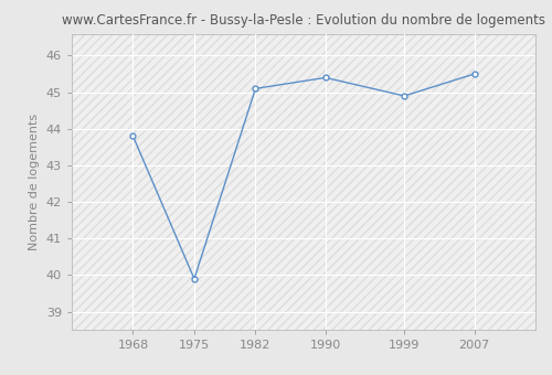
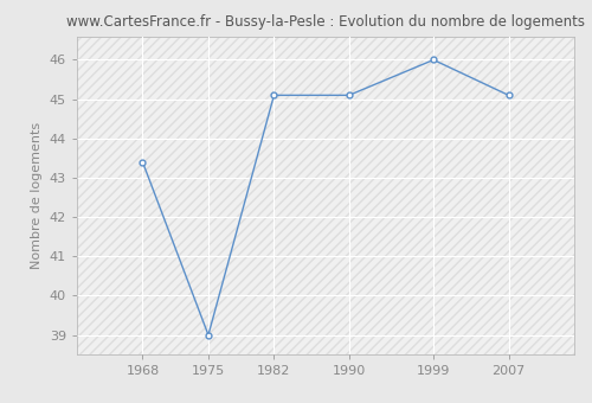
1968: 43.8 -> 43.4
1975: 39.9 -> 39.0
1990: 45.4 -> 45.1
1999: 44.9 -> 46.0
2007: 45.5 -> 45.1
